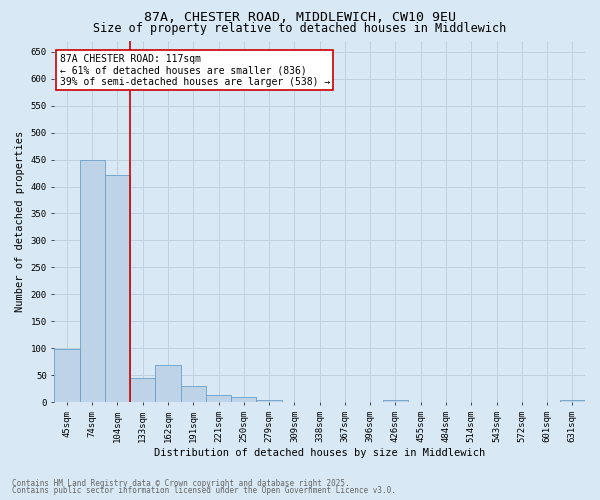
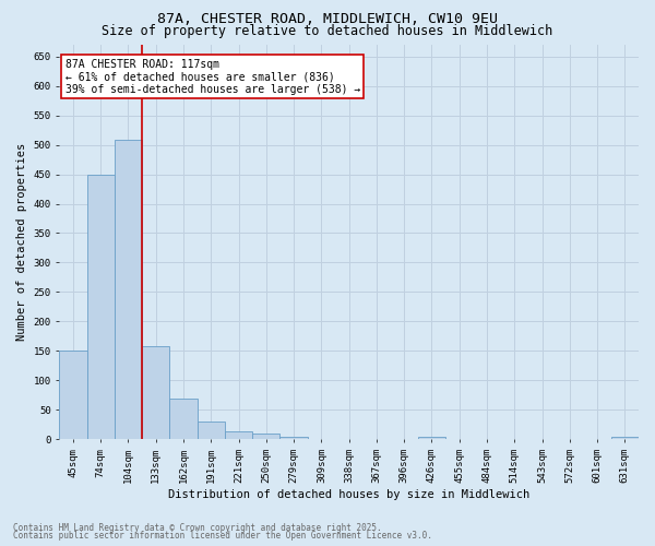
45sqm: 98 -> 150
104sqm: 422 -> 508
133sqm: 44 -> 158
